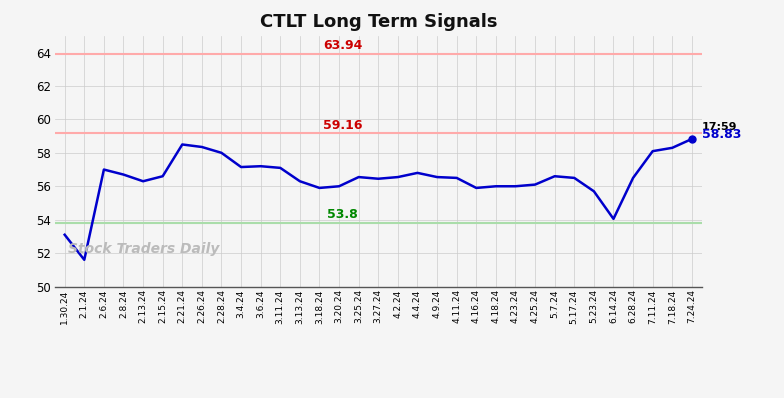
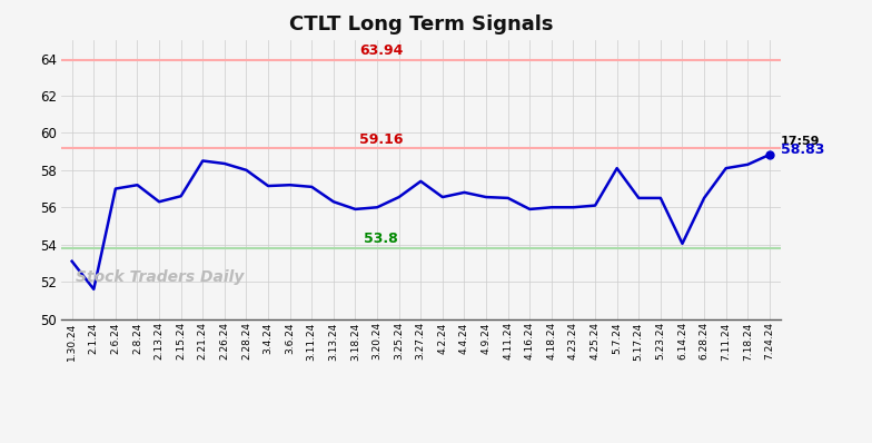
2.8.24: 56.7 -> 57.2
3.27.24: 56.5 -> 57.4
5.7.24: 56.6 -> 58.1
5.23.24: 55.7 -> 56.5
